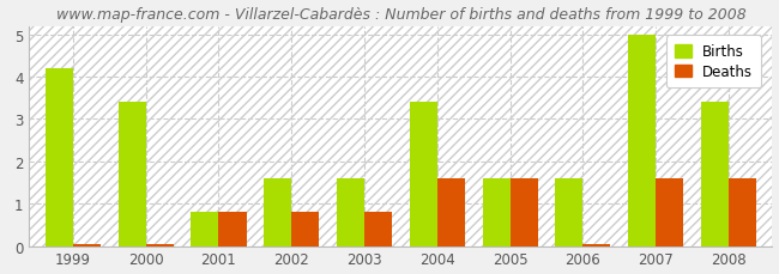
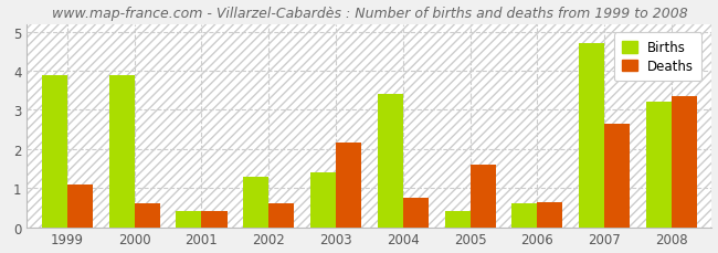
Births/1999: 4.2 -> 3.9
Deaths/1999: 0.05 -> 1.10
Births/2000: 3.4 -> 3.9
Deaths/2000: 0.05 -> 0.60
Births/2001: 0.8 -> 0.4
Deaths/2001: 0.80 -> 0.40
Births/2002: 1.6 -> 1.3
Deaths/2002: 0.80 -> 0.60
Births/2003: 1.6 -> 1.4
Deaths/2003: 0.80 -> 2.15
Deaths/2004: 1.60 -> 0.75
Births/2005: 1.6 -> 0.4
Births/2006: 1.6 -> 0.6
Deaths/2006: 0.05 -> 0.65
Births/2007: 5.0 -> 4.7
Deaths/2007: 1.60 -> 2.65
Births/2008: 3.4 -> 3.2
Deaths/2008: 1.60 -> 3.35
